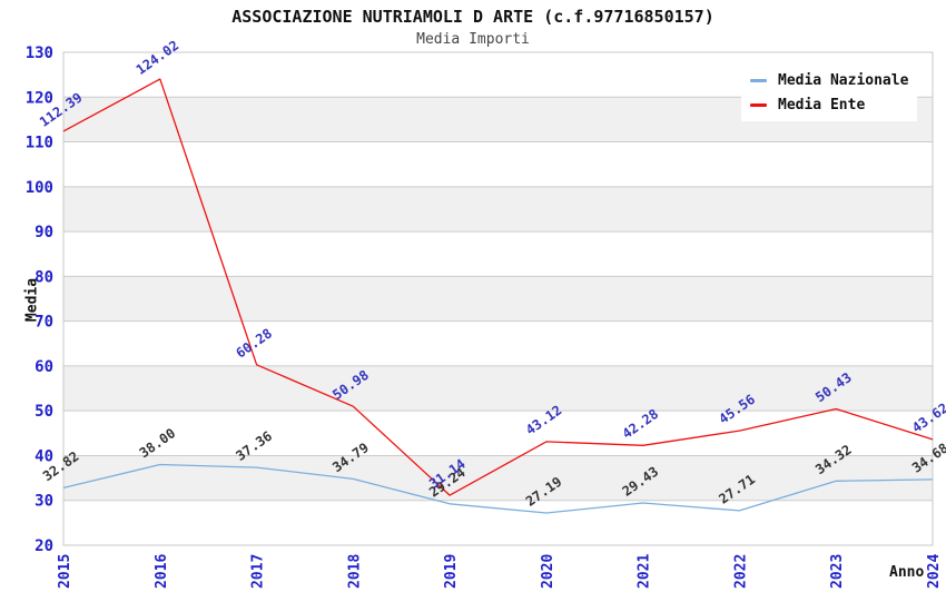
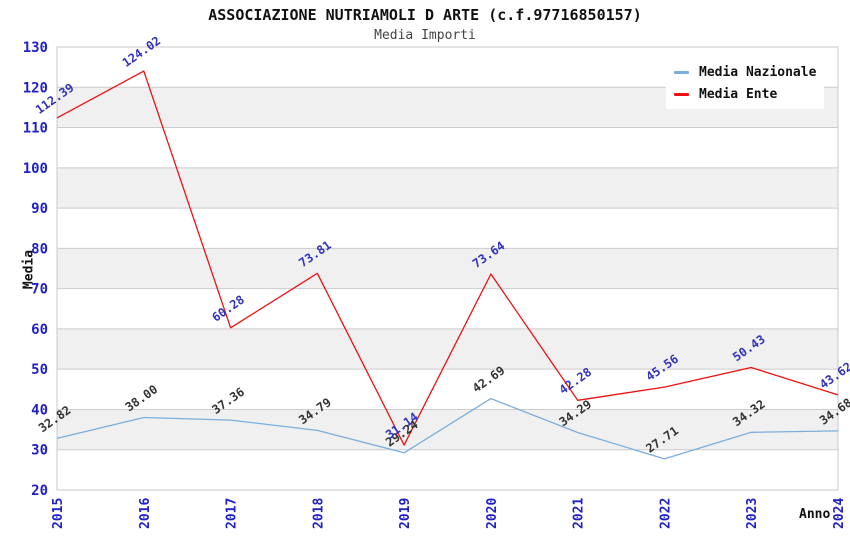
Media Ente/2018: 50.98 -> 73.81
Media Nazionale/2020: 27.19 -> 42.69
Media Ente/2020: 43.12 -> 73.64
Media Nazionale/2021: 29.43 -> 34.29
